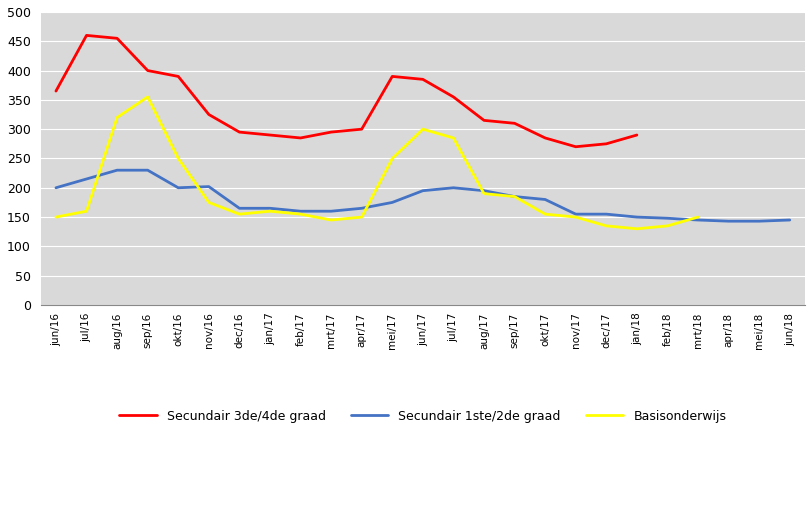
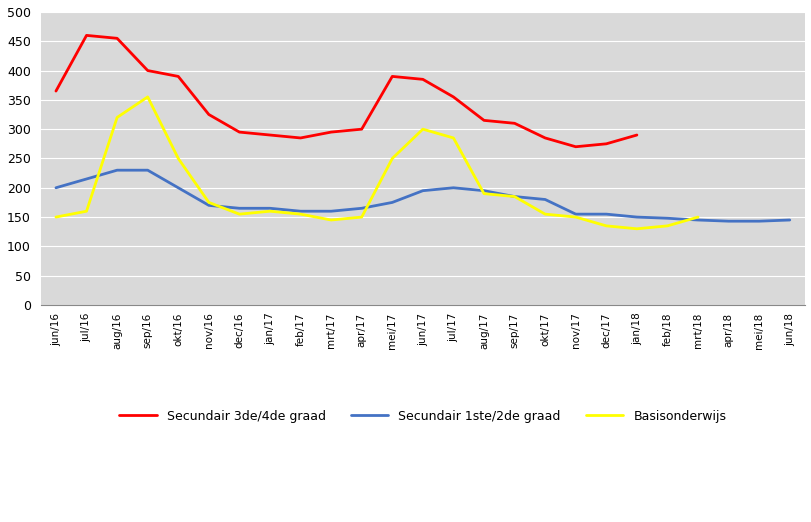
Secundair 1ste/2de graad/nov/16: 202 -> 170
